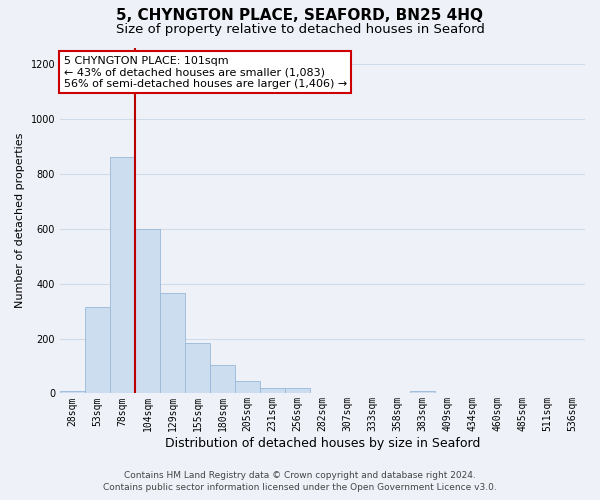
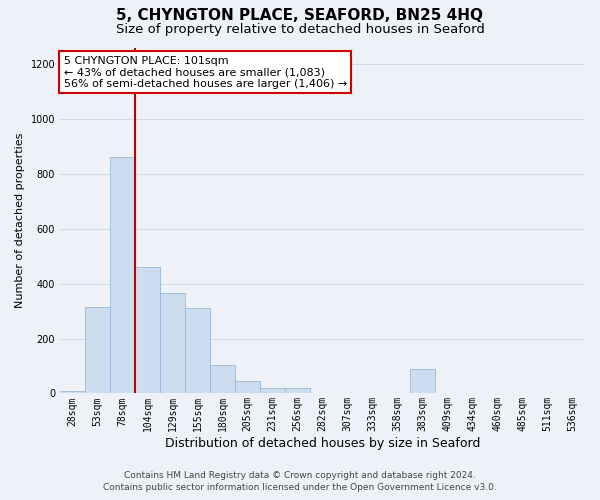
104sqm: 600 -> 460
155sqm: 185 -> 310
383sqm: 8 -> 90
